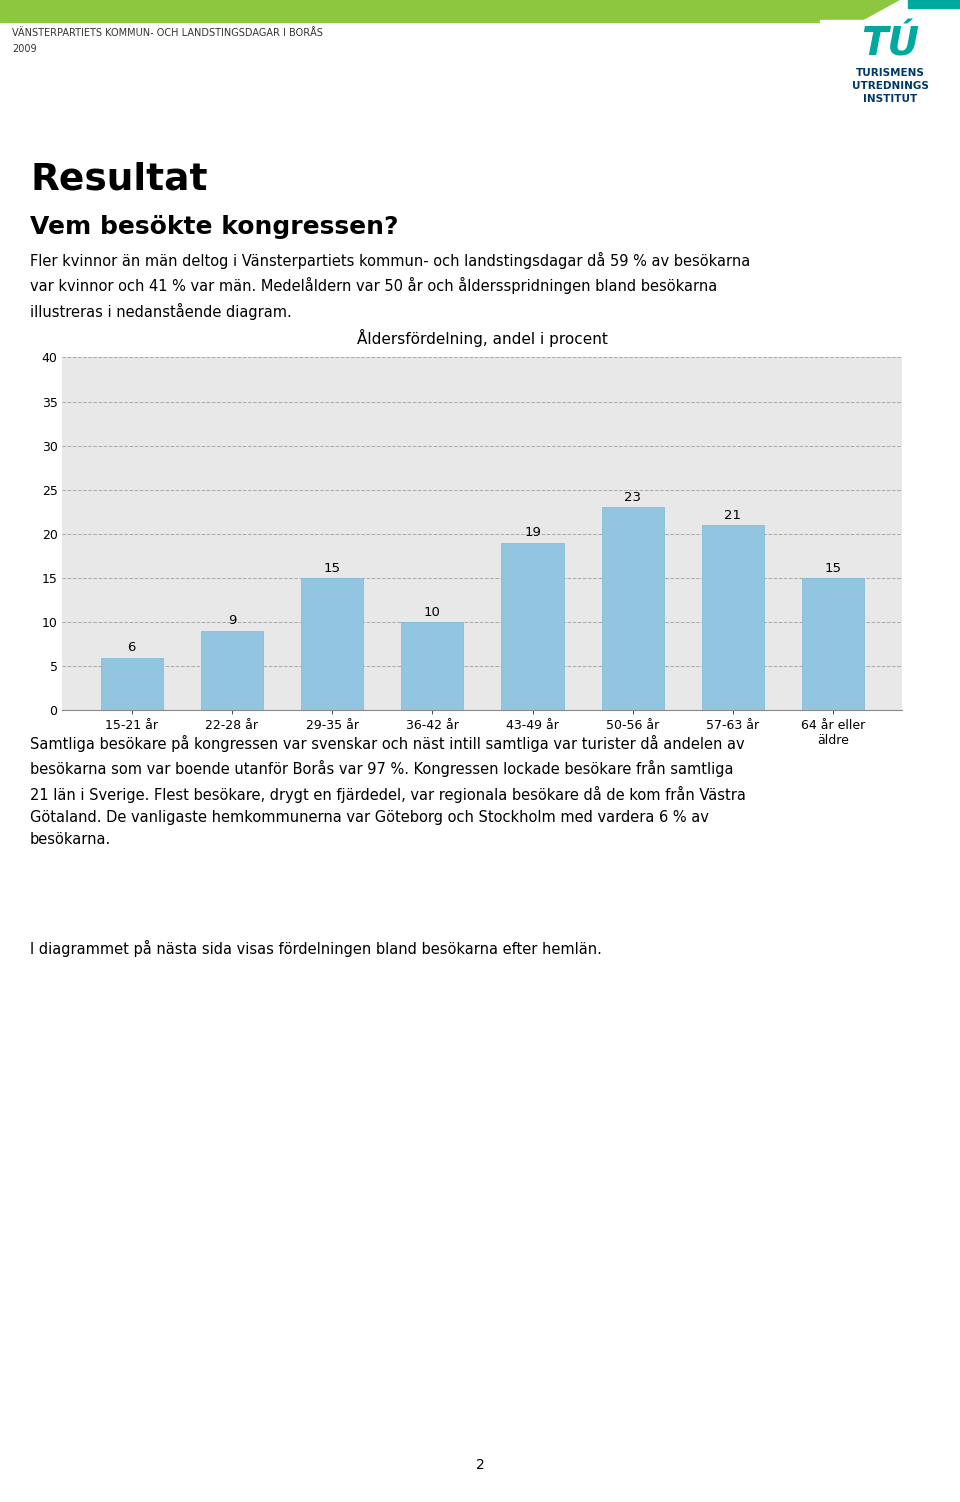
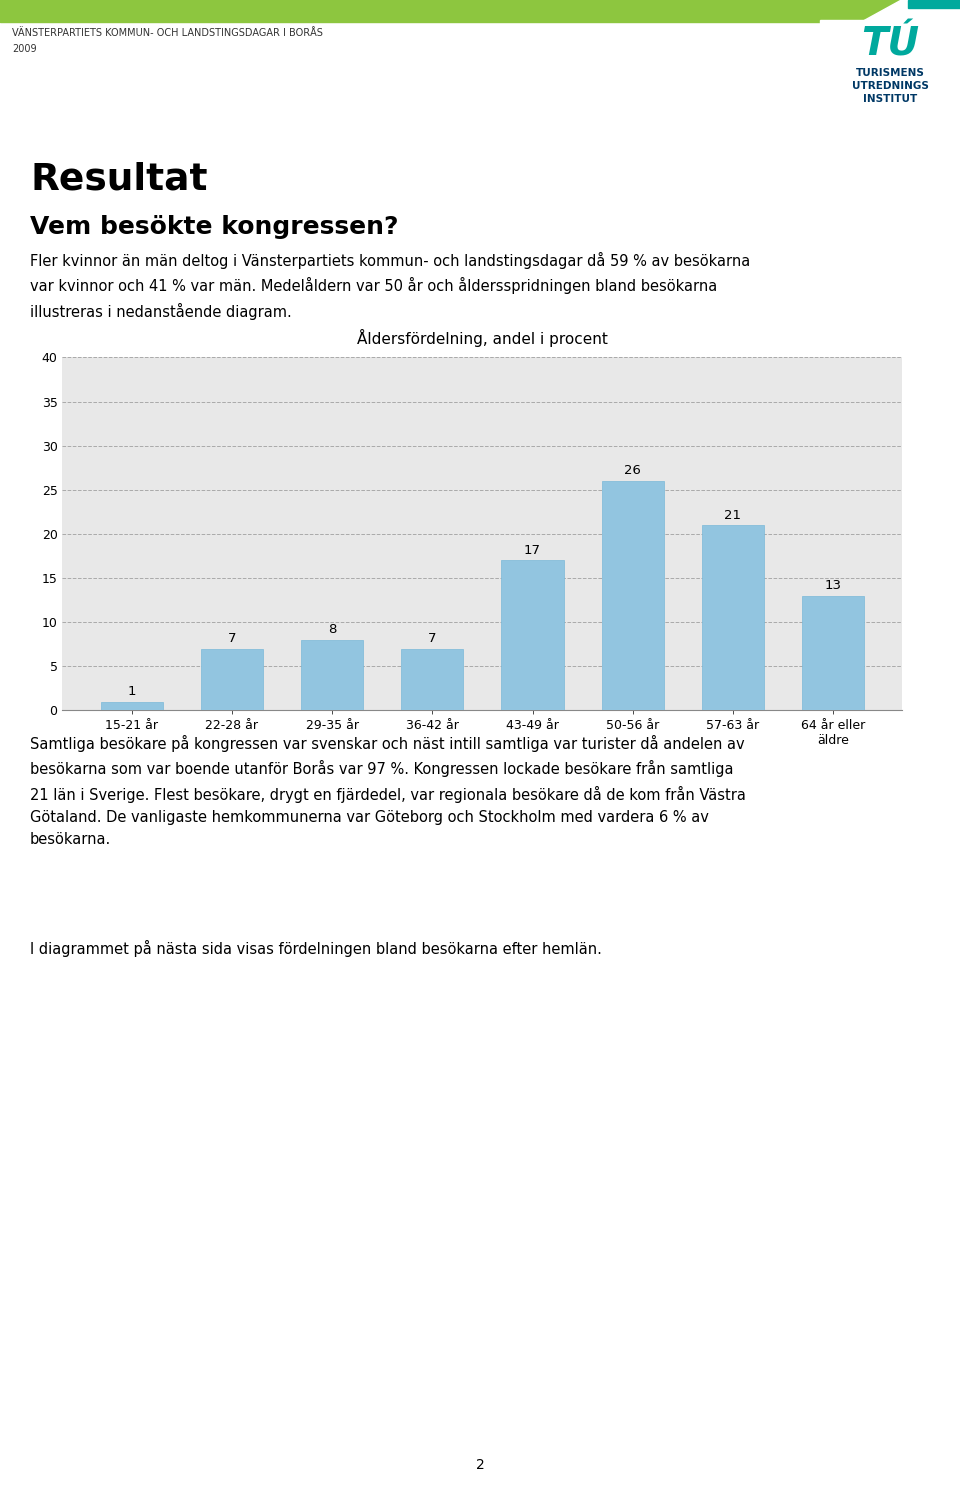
15-21 år: 6 -> 1
22-28 år: 9 -> 7
29-35 år: 15 -> 8
36-42 år: 10 -> 7
43-49 år: 19 -> 17
50-56 år: 23 -> 26
64 år eller äldre: 15 -> 13
